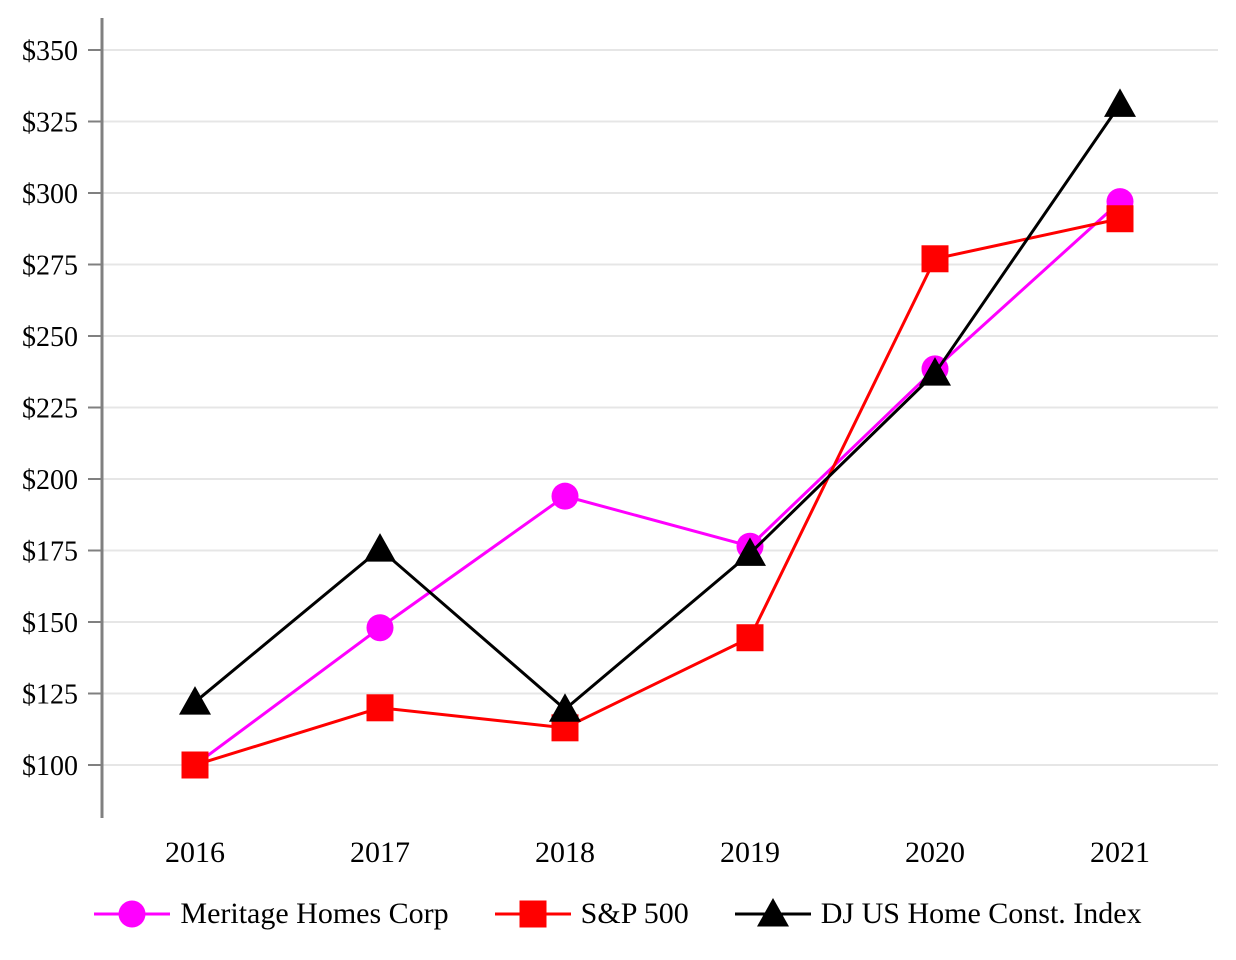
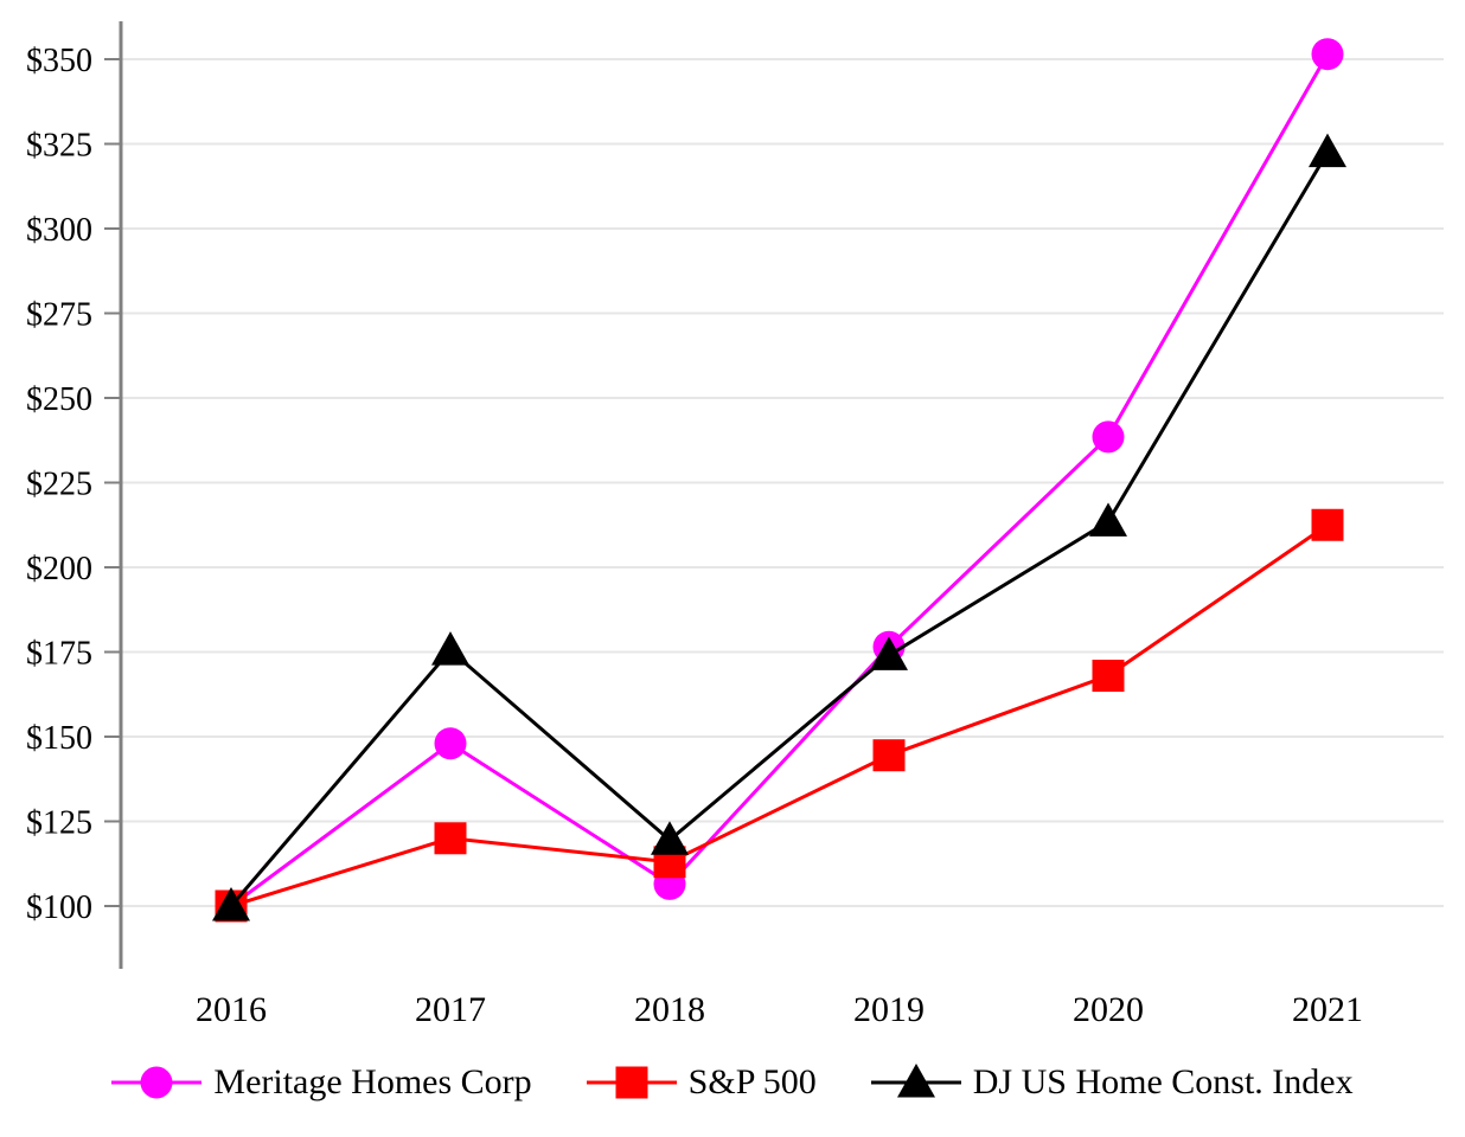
DJ US Home Const. Index/2016: $122 -> $100
Meritage Homes Corp/2018: $194 -> $106
S&P 500/2020: $277 -> $168
DJ US Home Const. Index/2020: $237 -> $214
Meritage Homes Corp/2021: $297 -> $352
S&P 500/2021: $291 -> $212
DJ US Home Const. Index/2021: $331 -> $322
